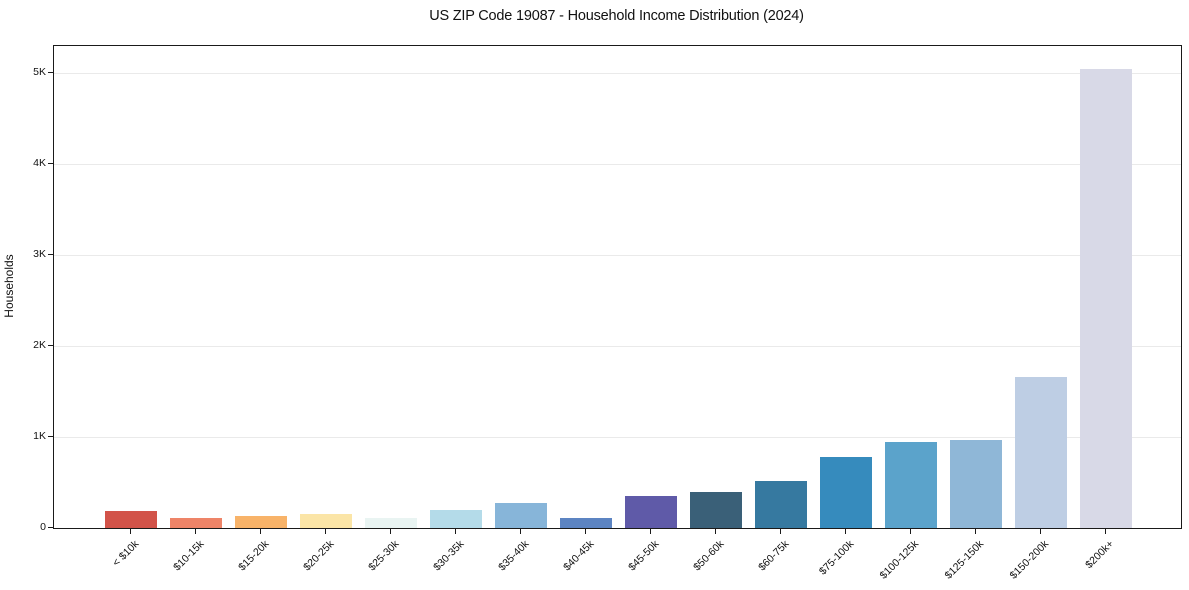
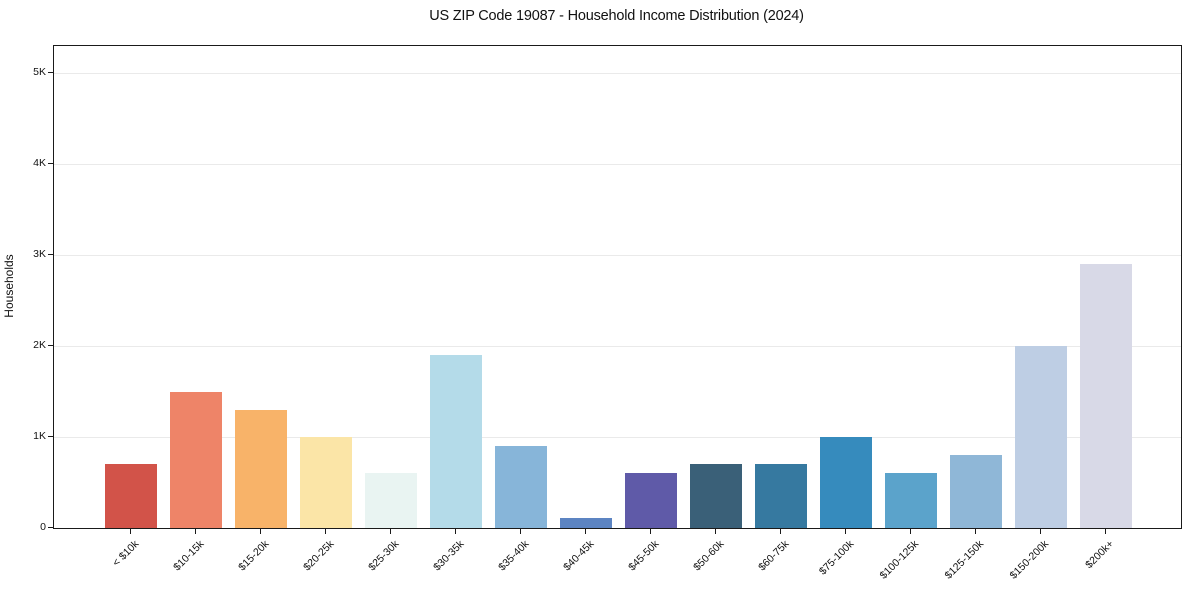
< $10k: 0.2K -> 0.7K
$10-15k: 0.1K -> 1.5K
$15-20k: 0.1K -> 1.3K
$20-25k: 0.2K -> 1.0K
$25-30k: 0.1K -> 0.6K
$30-35k: 0.2K -> 1.9K
$35-40k: 0.3K -> 0.9K
$45-50k: 0.4K -> 0.6K
$50-60k: 0.4K -> 0.7K
$60-75k: 0.5K -> 0.7K
$75-100k: 0.8K -> 1.0K
$100-125k: 1.0K -> 0.6K
$125-150k: 1.0K -> 0.8K
$150-200k: 1.7K -> 2.0K
$200k+: 5.0K -> 2.9K
